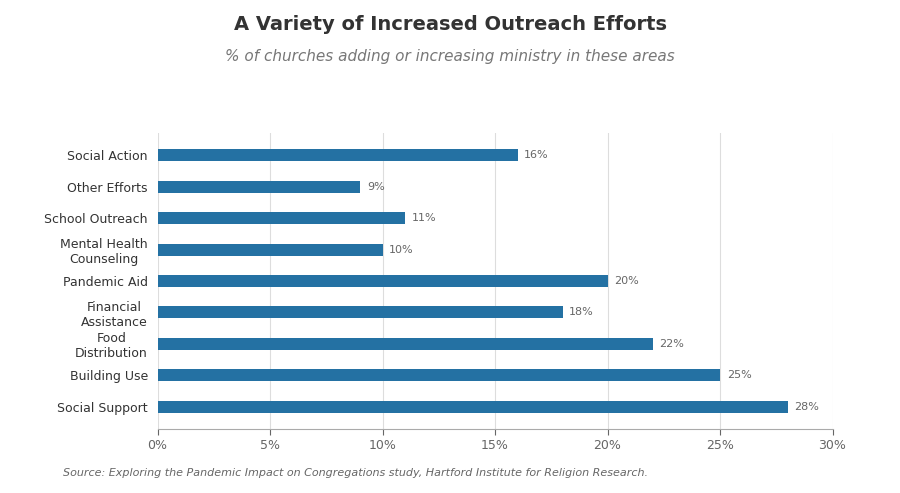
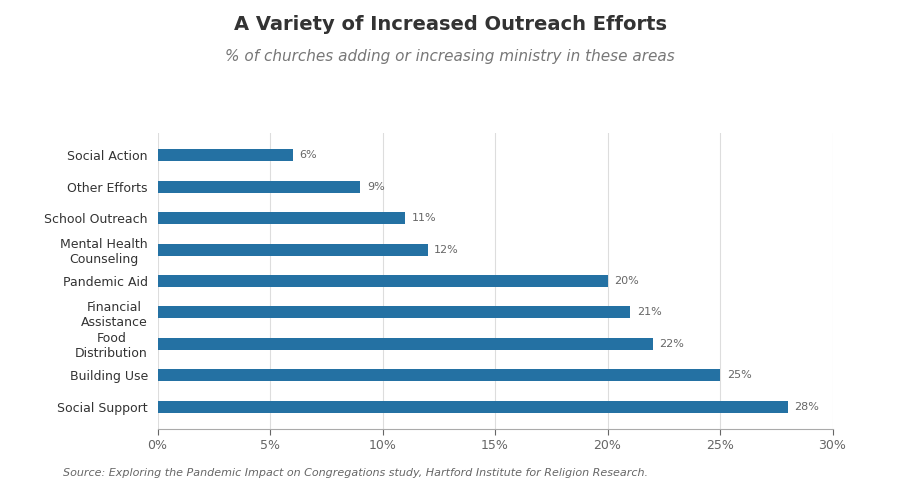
Social Action: 16% -> 6%
Mental Health Counseling: 10% -> 12%
Financial Assistance: 18% -> 21%
